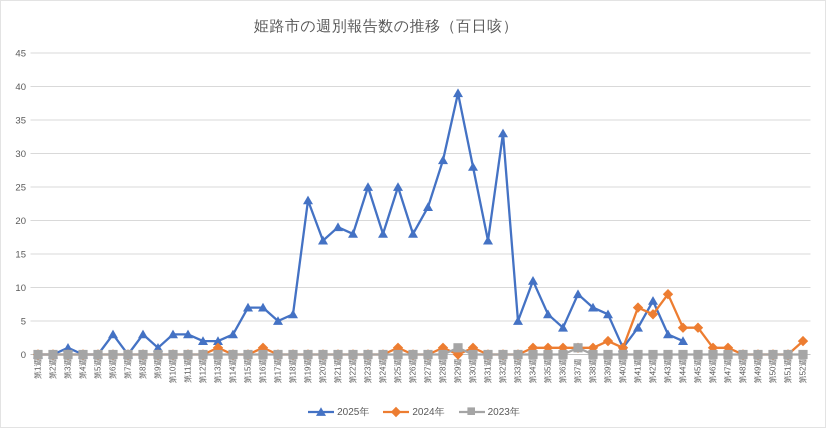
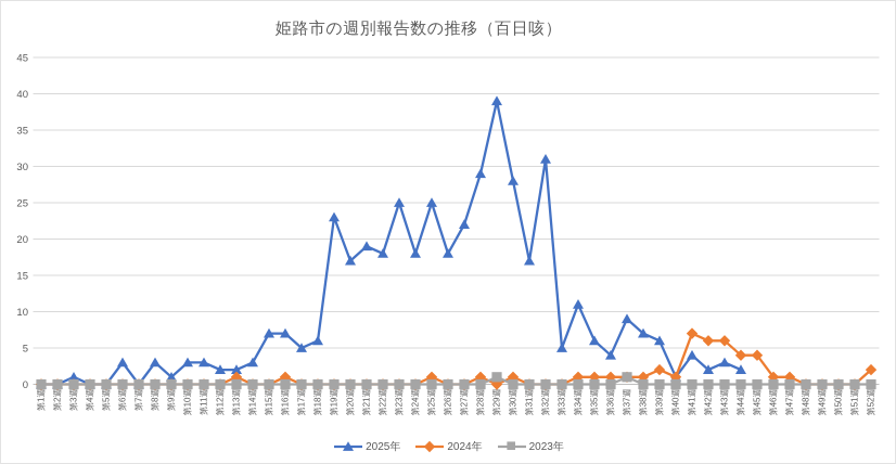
2025年/第32週: 33 -> 31
2025年/第42週: 8 -> 2
2024年/第43週: 9 -> 6
